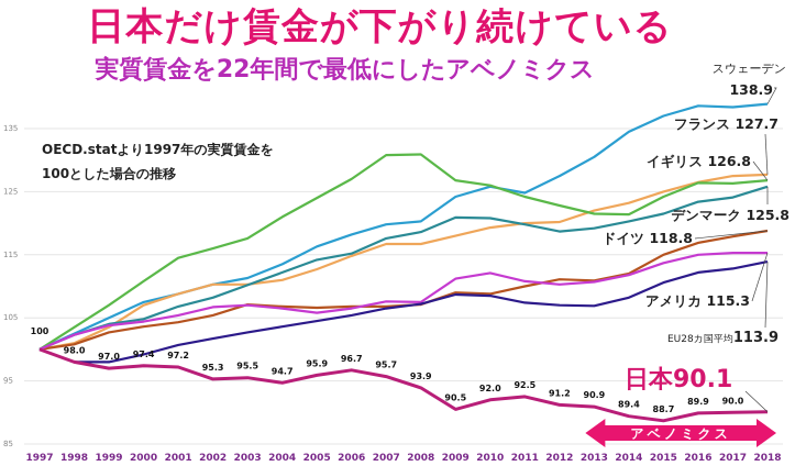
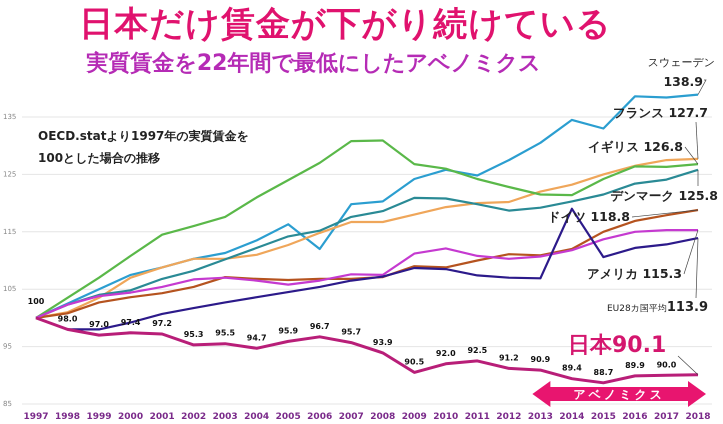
スウェーデン/2006: 118 -> 112
EU28カ国平均/2014: 108 -> 119
スウェーデン/2015: 137 -> 133
